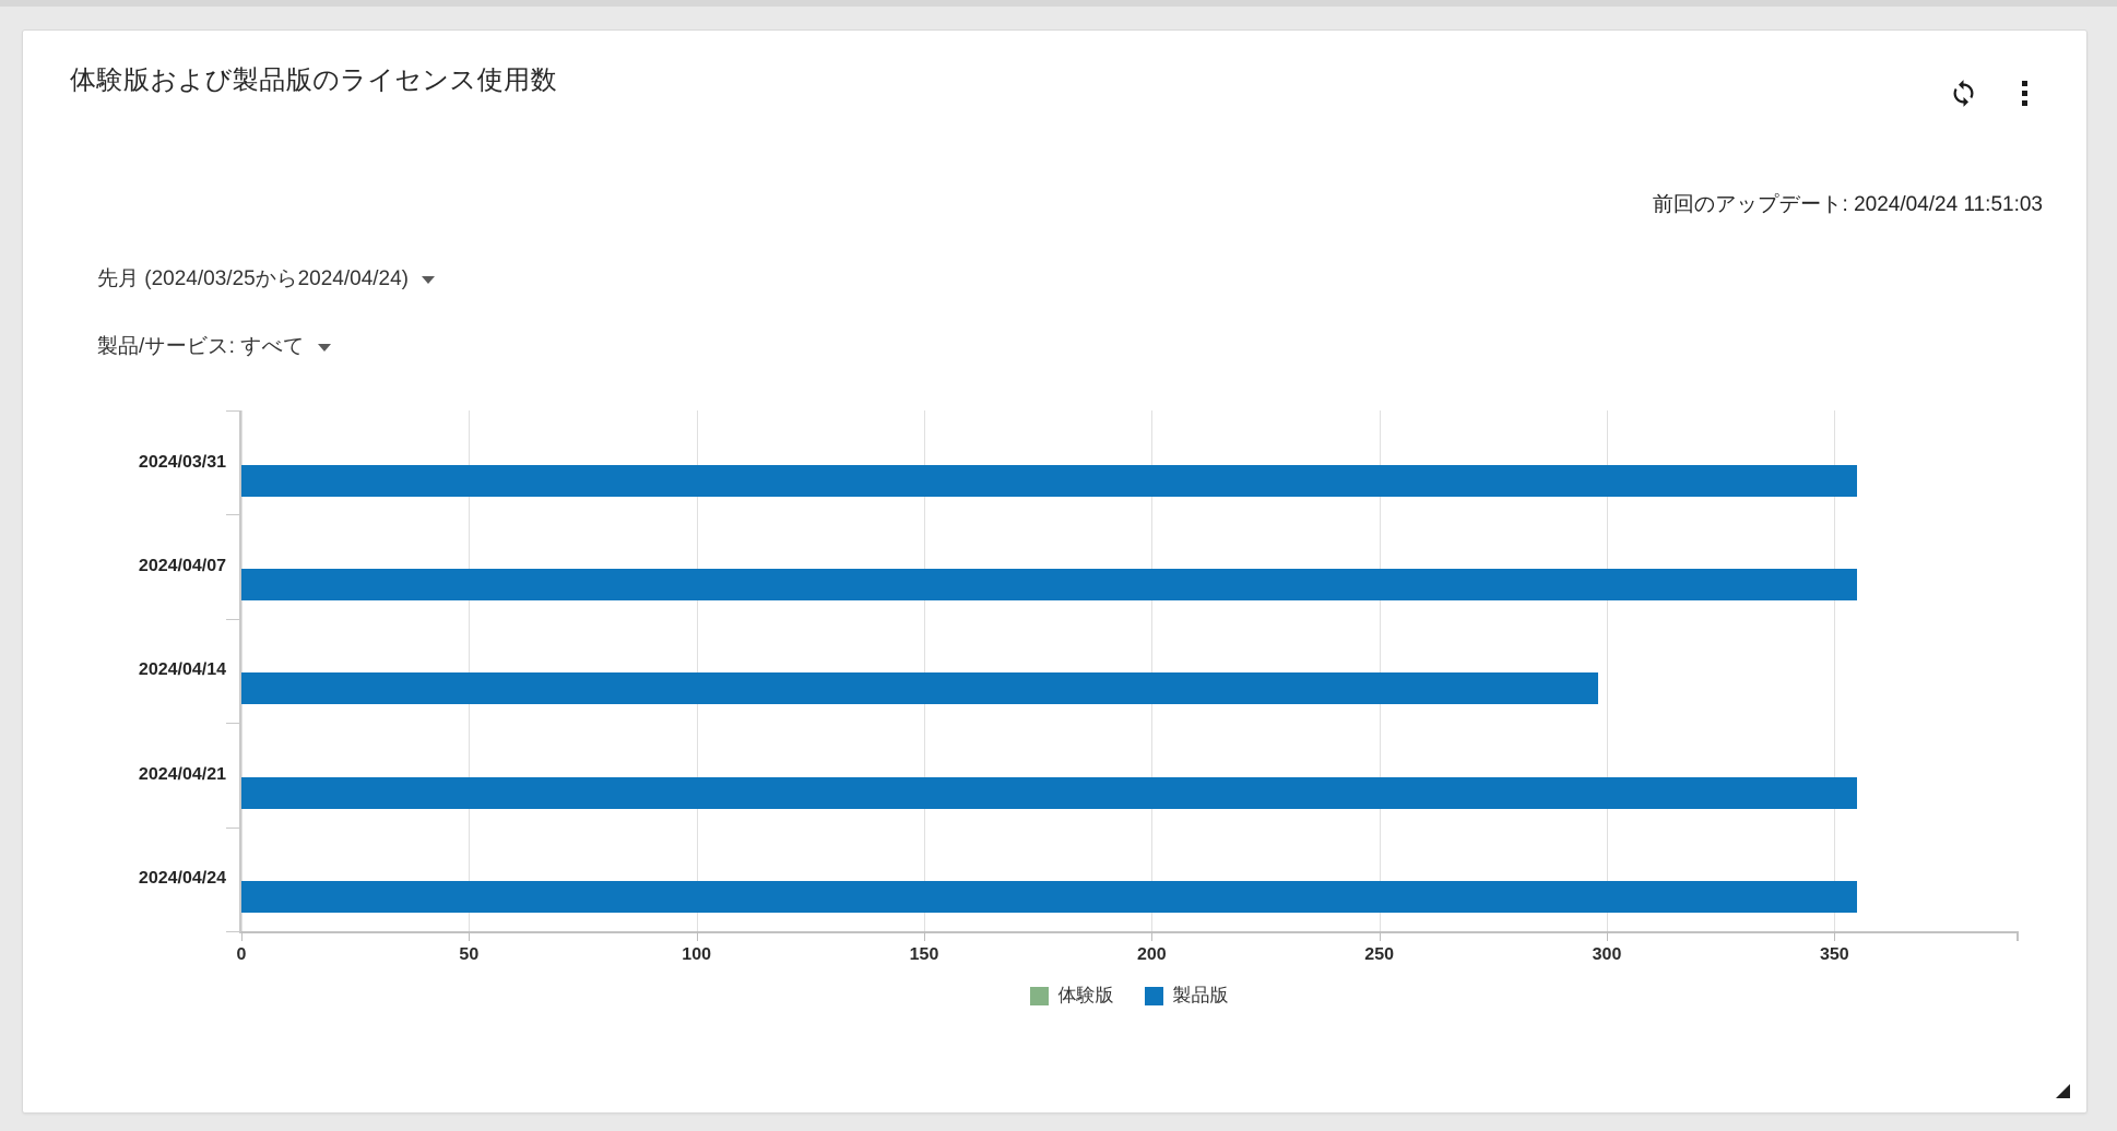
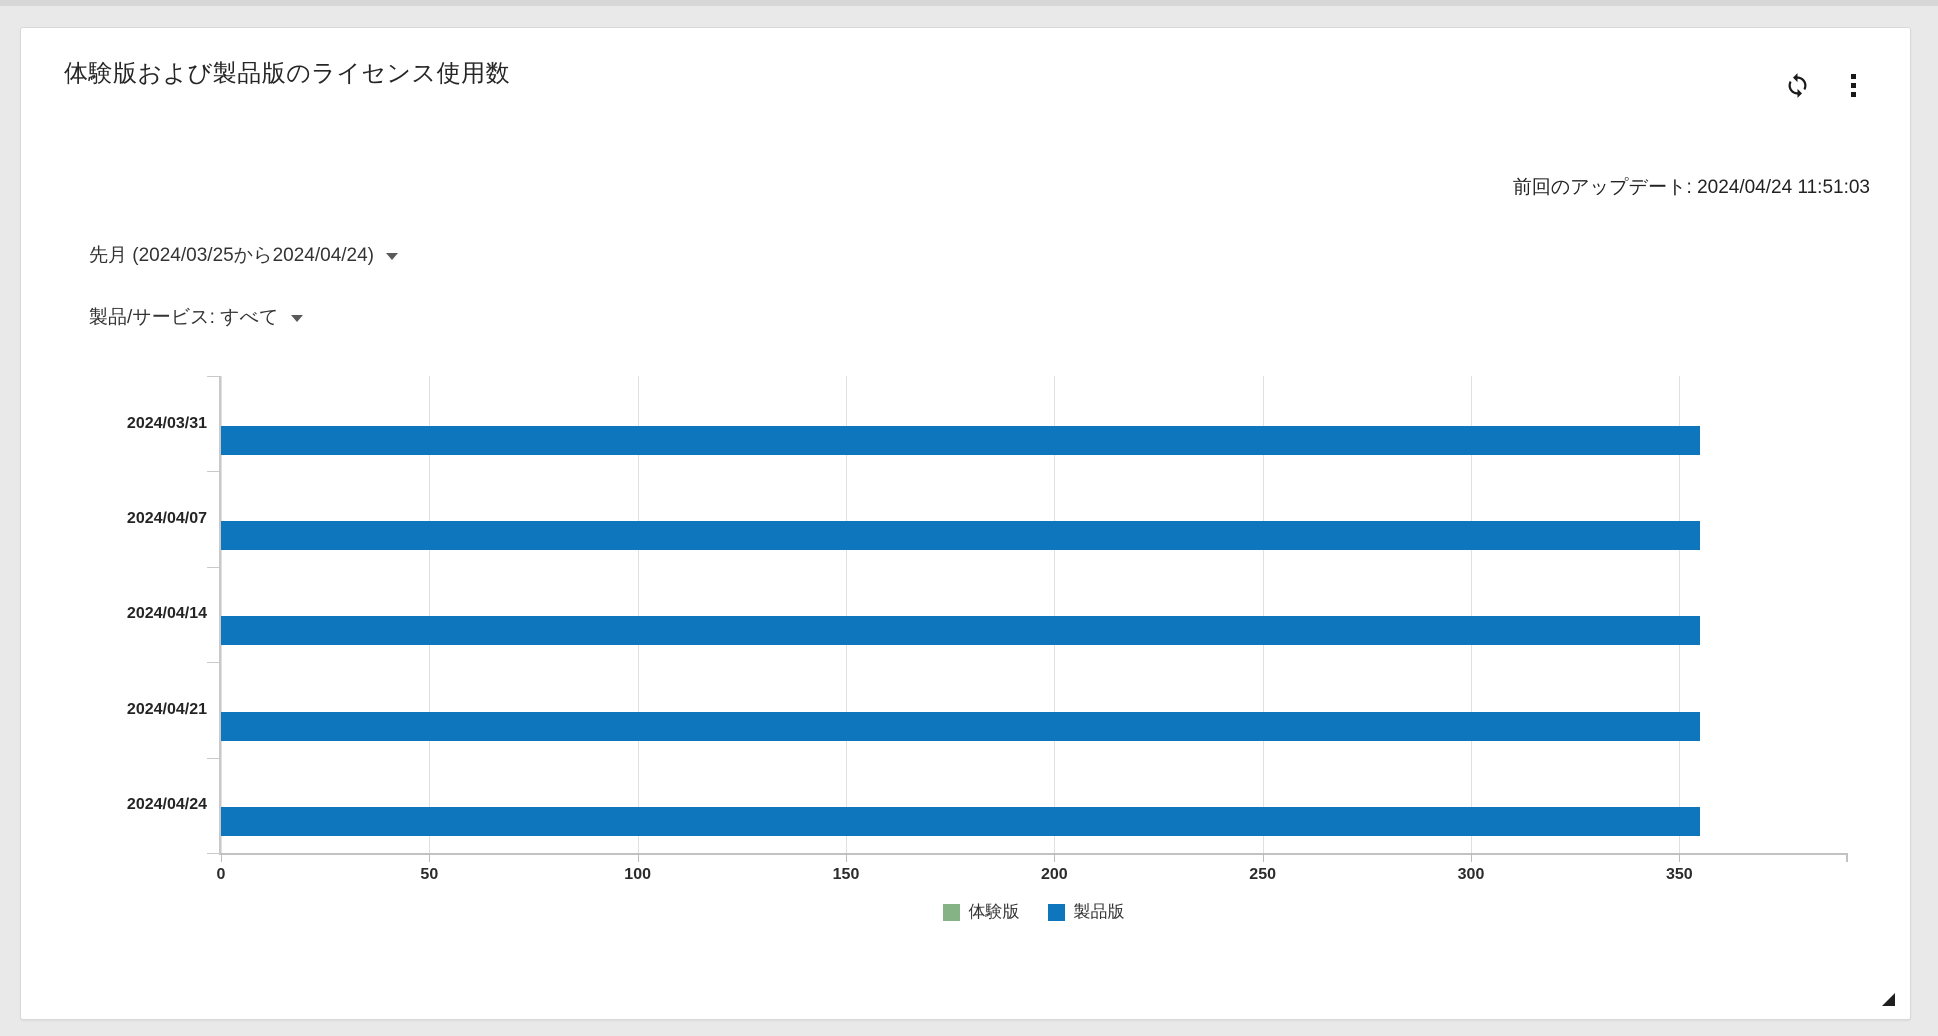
製品版/2024/04/14: 298 -> 355
